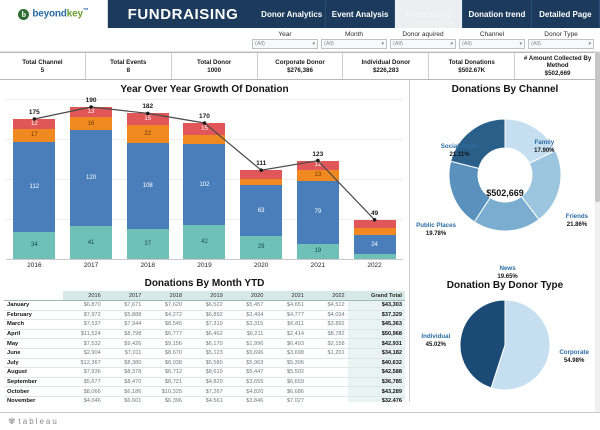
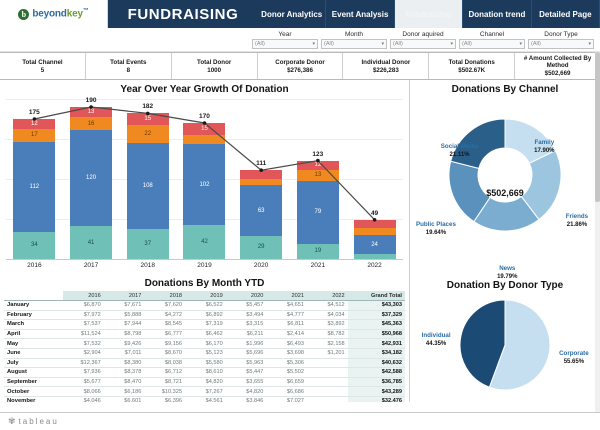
Donations By Channel/News: 19.65% -> 19.79%
Donations By Channel/Public Places: 19.78% -> 19.64%
Donation By Donor Type/Individual: 45.02% -> 44.35%
Donation By Donor Type/Corporate: 54.98% -> 55.65%
